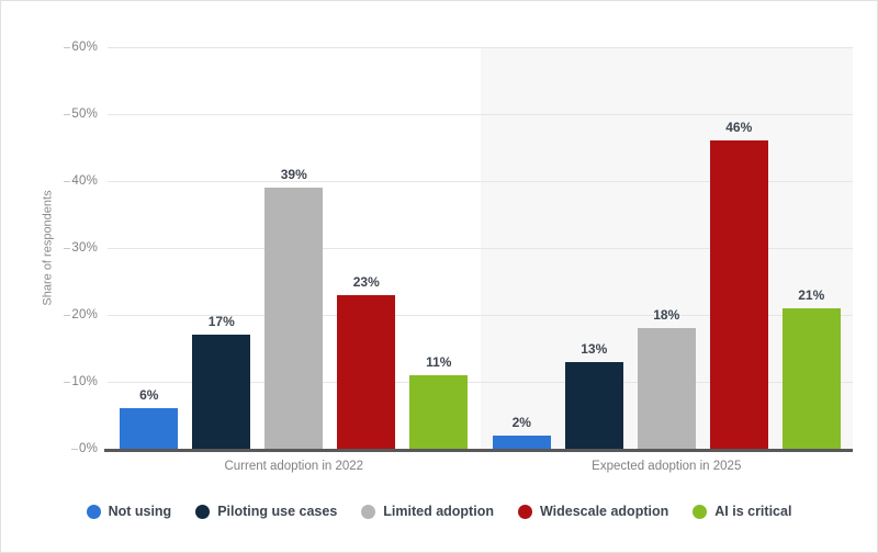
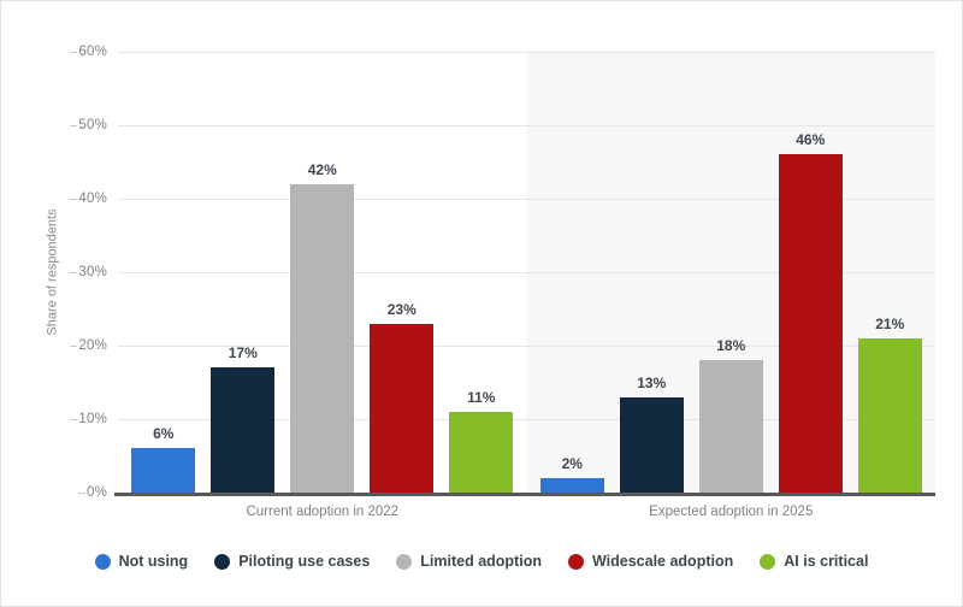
Limited adoption/Current adoption in 2022: 39% -> 42%
